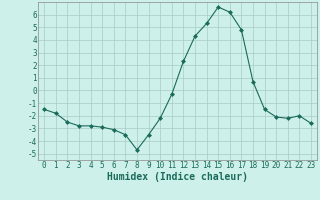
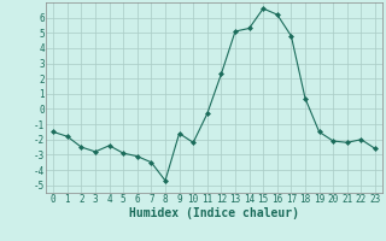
4: -2.8 -> -2.4
9: -3.5 -> -1.6
13: 4.3 -> 5.1
